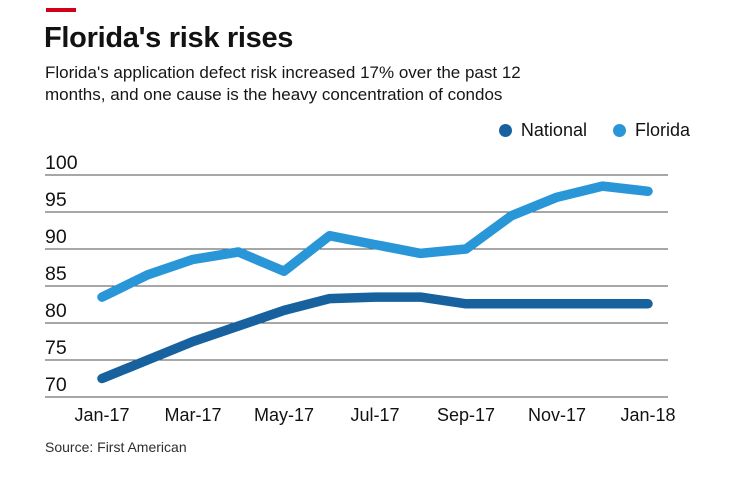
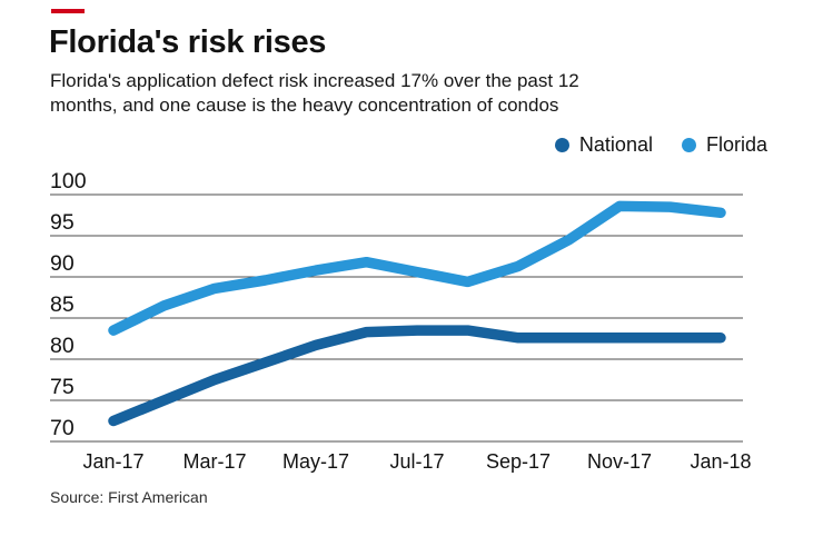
Florida/May-17: 87 -> 91
Florida/Sep-17: 90 -> 91
Florida/Nov-17: 97 -> 99
